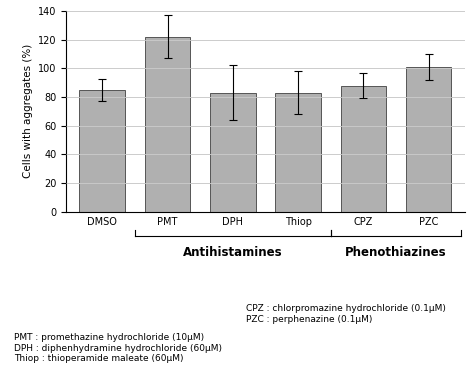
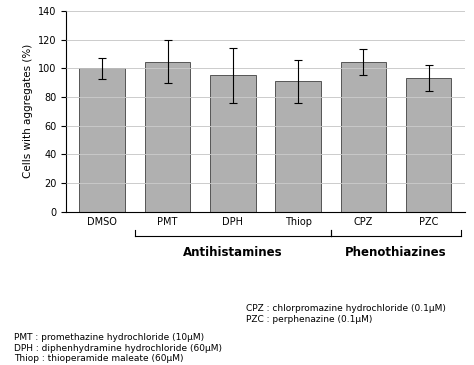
DMSO: 85 -> 100
PMT: 122 -> 104
DPH: 83 -> 95
Thiop: 83 -> 91
CPZ: 88 -> 104
PZC: 101 -> 93
